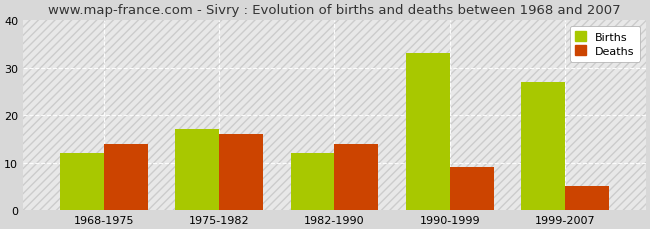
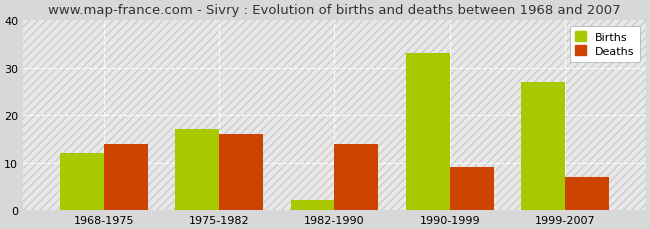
Births/1982-1990: 12 -> 2
Deaths/1999-2007: 5 -> 7
